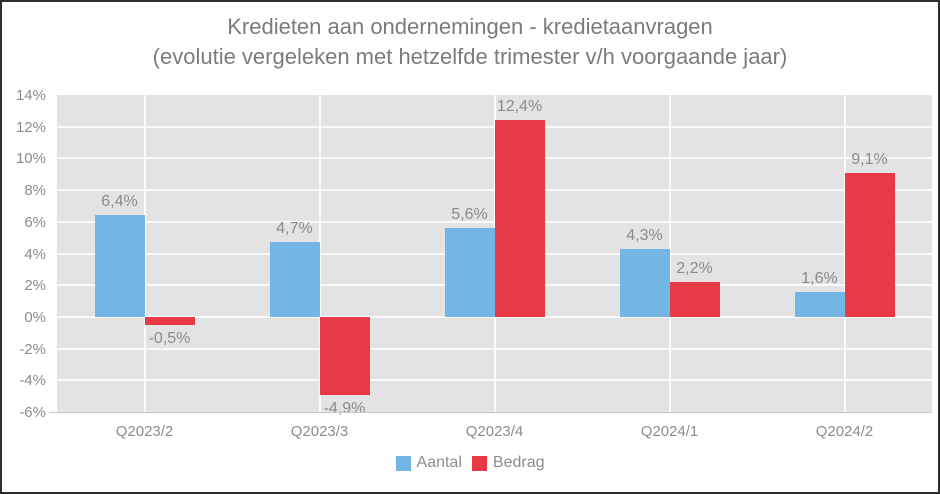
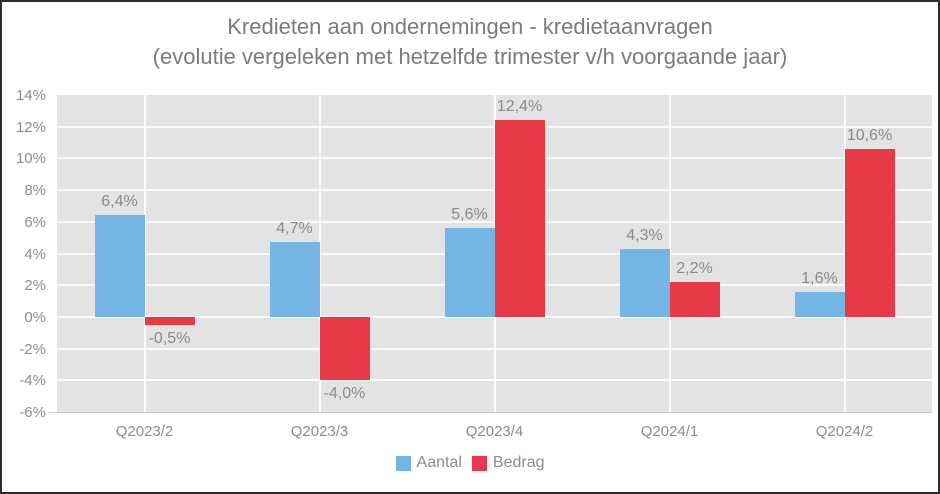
Bedrag/Q2023/3: -4,9% -> -4,0%
Bedrag/Q2024/2: 9,1% -> 10,6%
